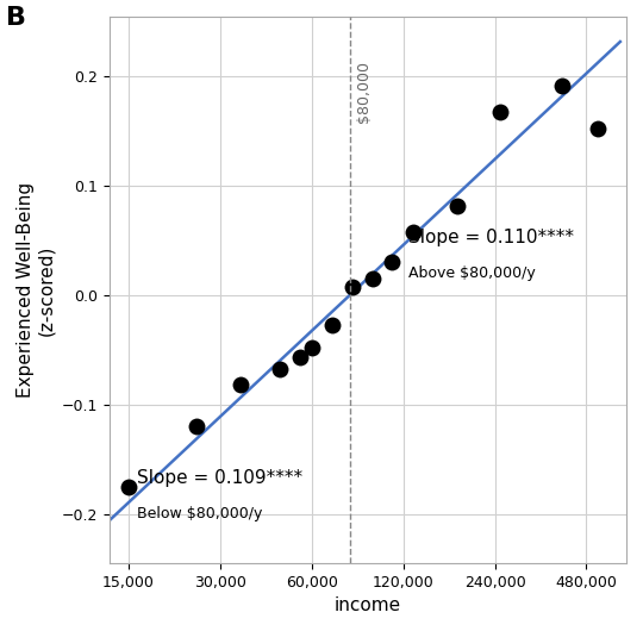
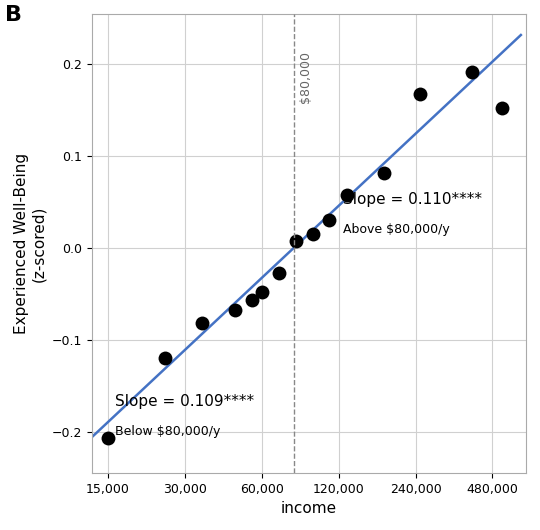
15,000: -0.176 -> -0.207
